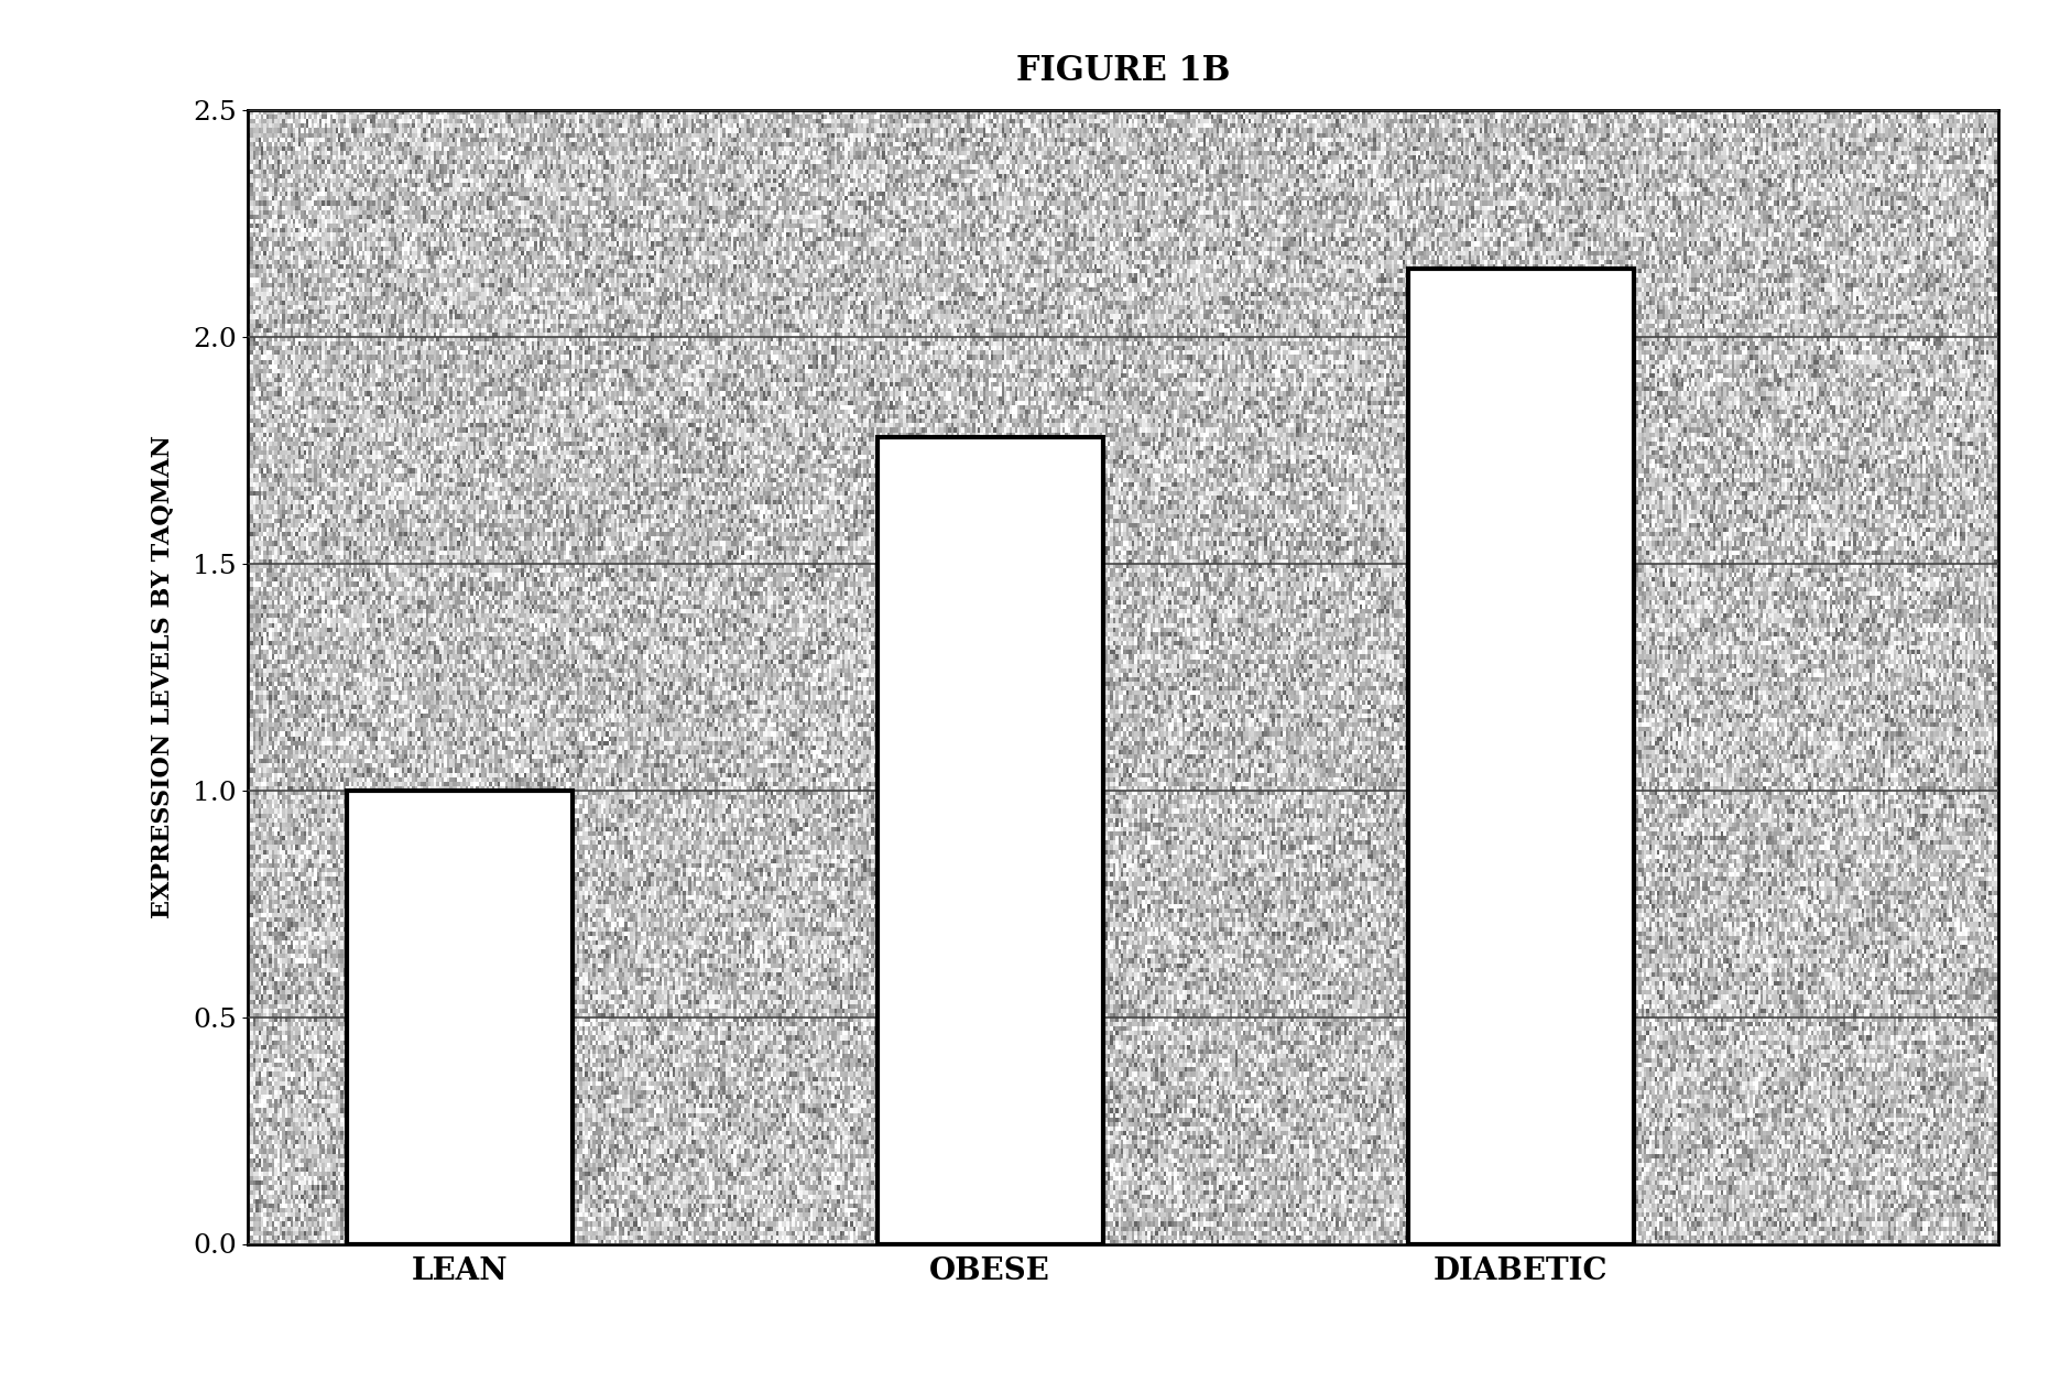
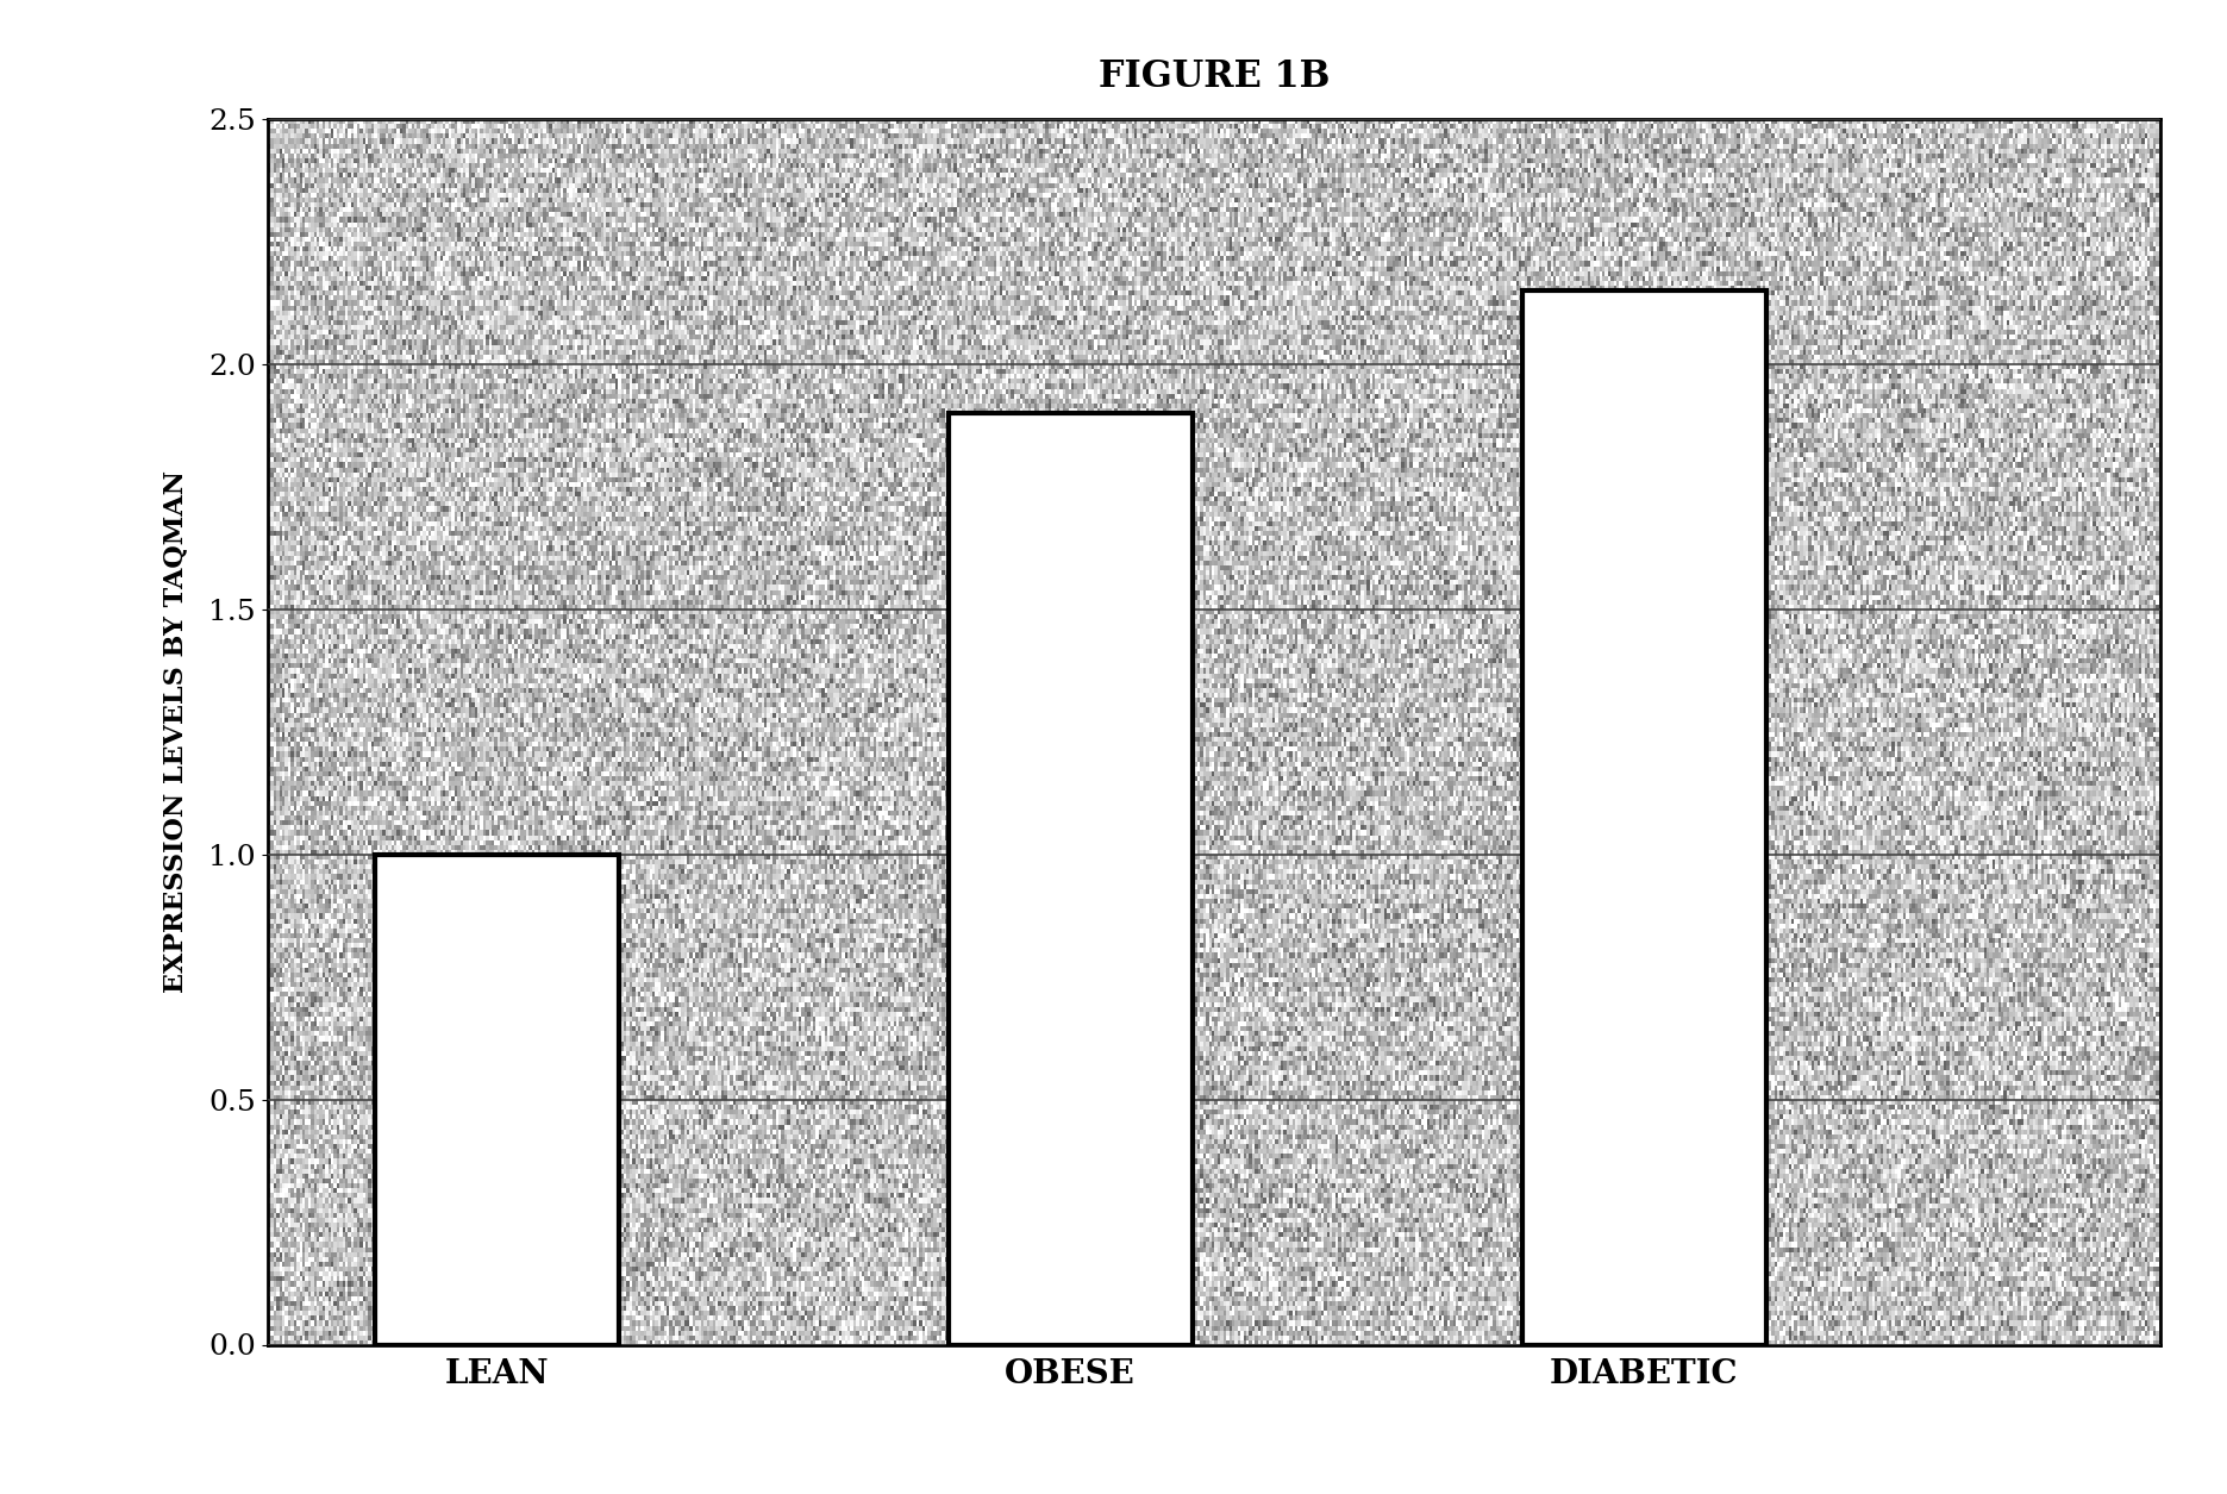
OBESE: 1.78 -> 1.90
